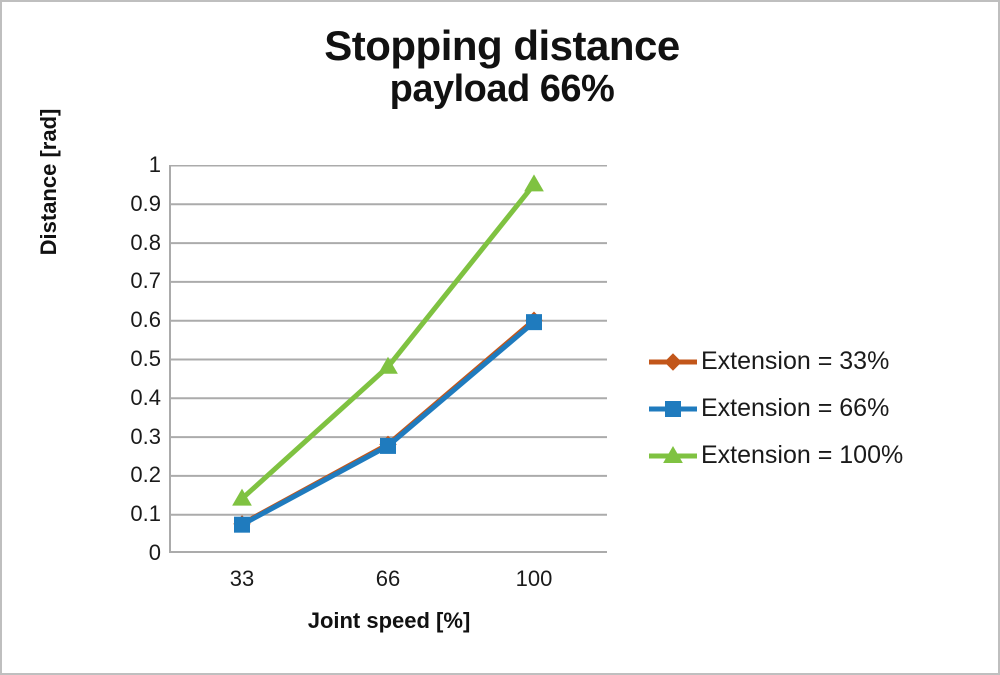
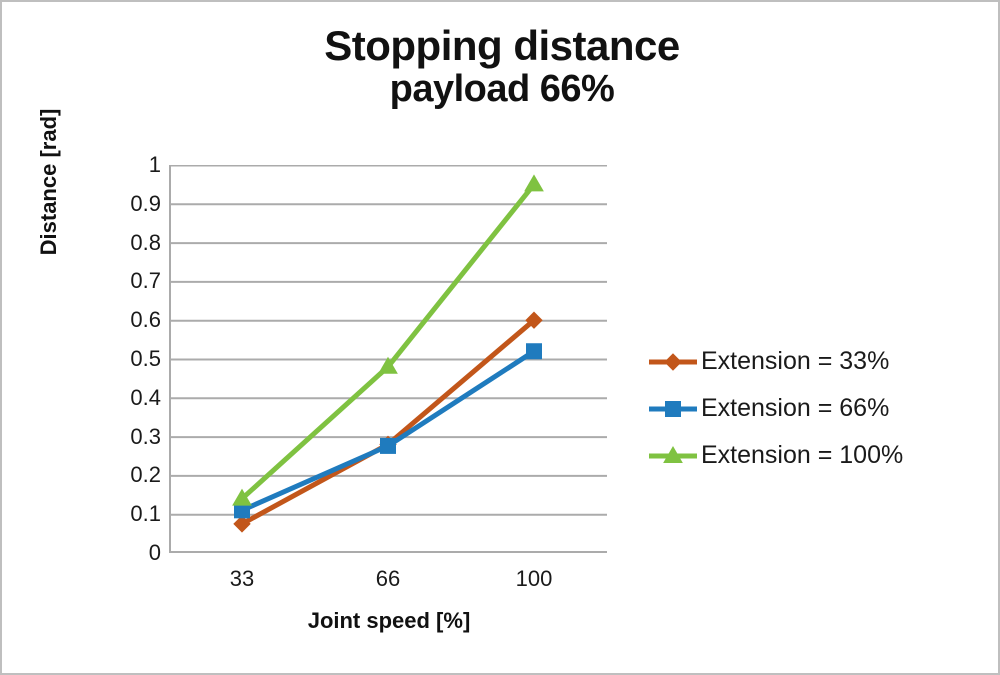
Extension = 66%/33: 0.07 -> 0.11
Extension = 66%/100: 0.59 -> 0.52
